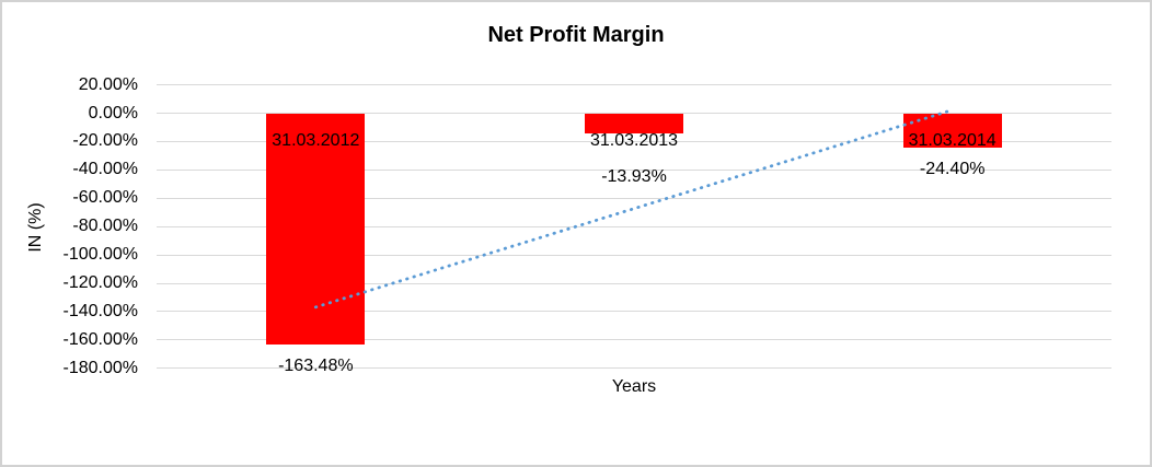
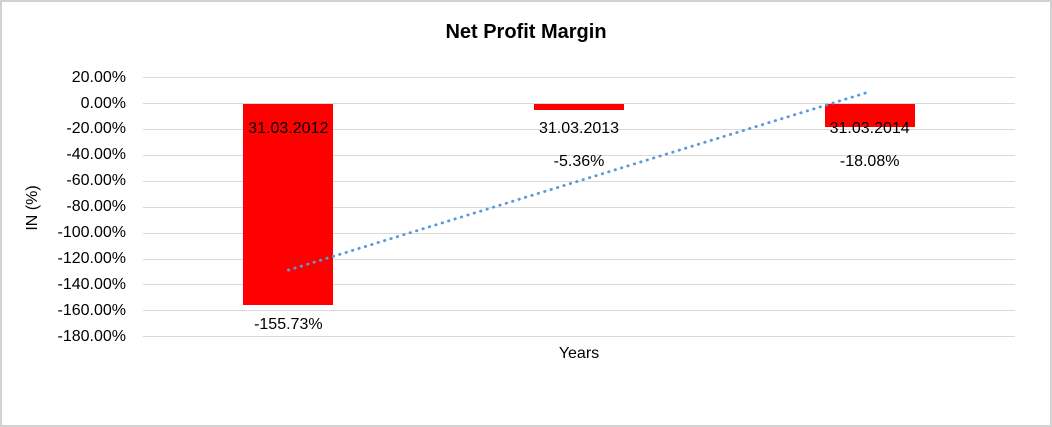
31.03.2012: -163.48% -> -155.73%
31.03.2013: -13.93% -> -5.36%
31.03.2014: -24.40% -> -18.08%
